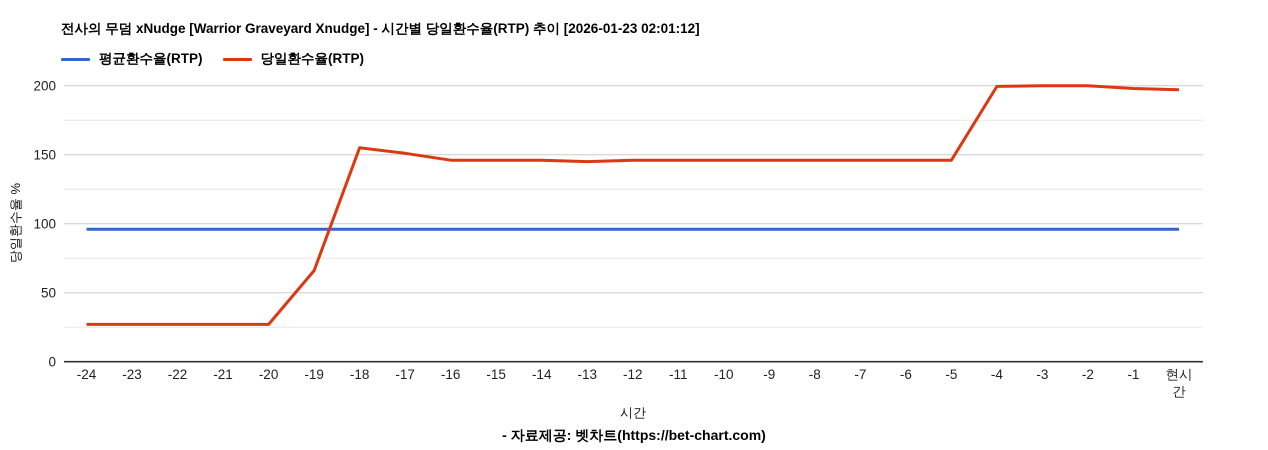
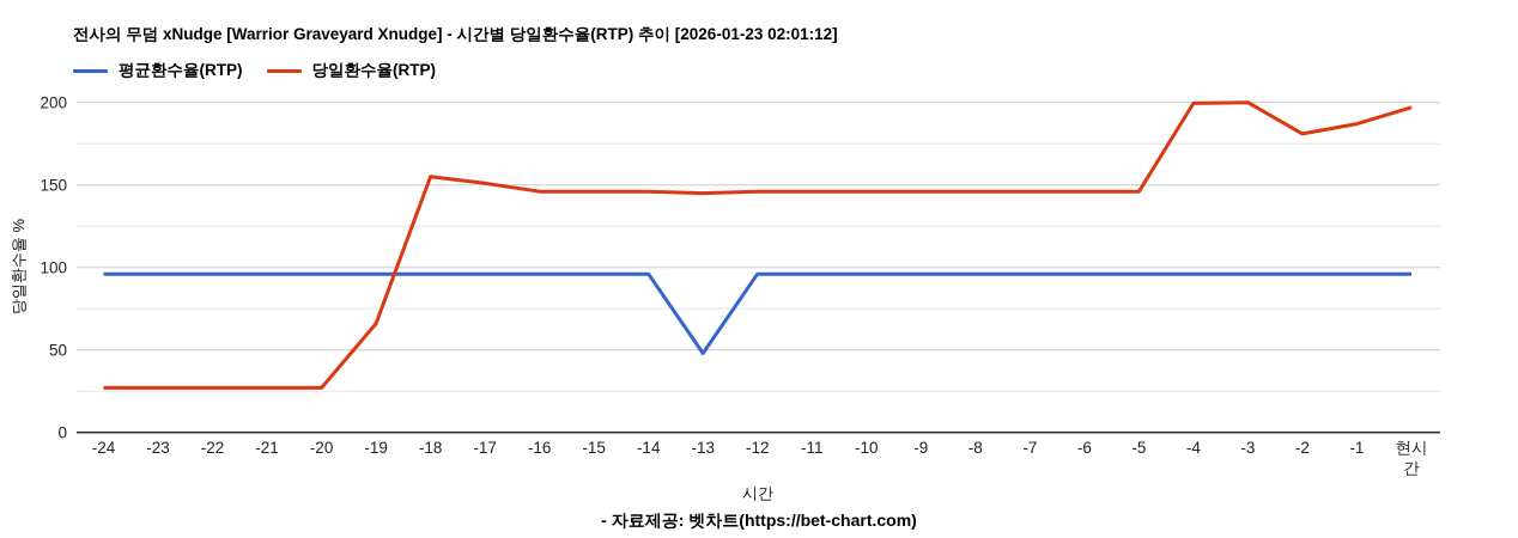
평균환수율(RTP)/-13: 96 -> 48
당일환수율(RTP)/-2: 200 -> 181
당일환수율(RTP)/-1: 198 -> 187
